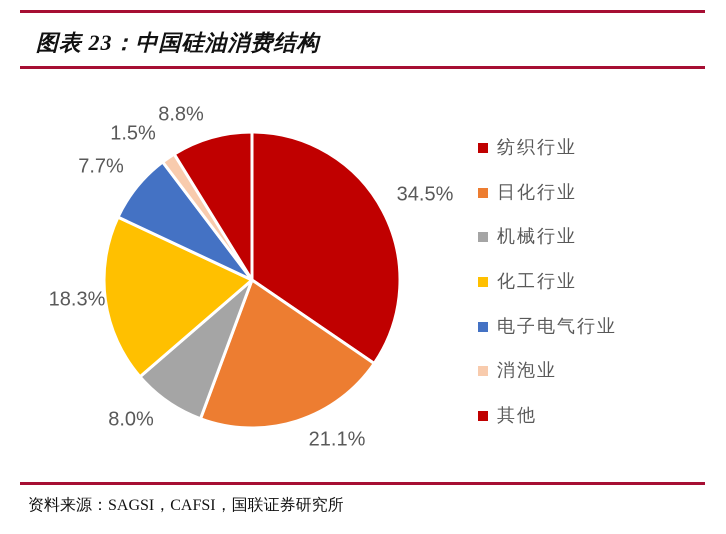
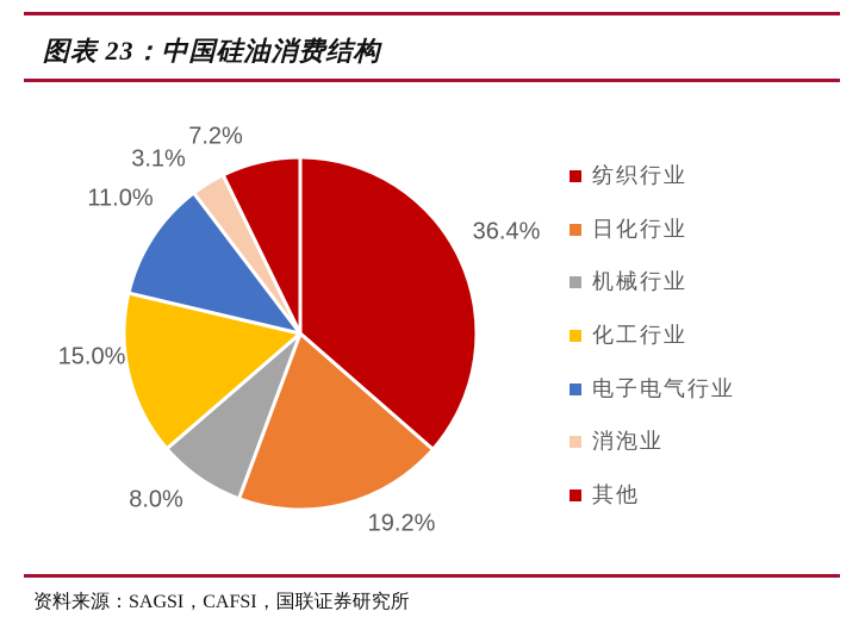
纺织行业: 34.5% -> 36.4%
日化行业: 21.1% -> 19.2%
化工行业: 18.3% -> 15.0%
电子电气行业: 7.7% -> 11.0%
消泡业: 1.5% -> 3.1%
其他: 8.8% -> 7.2%
